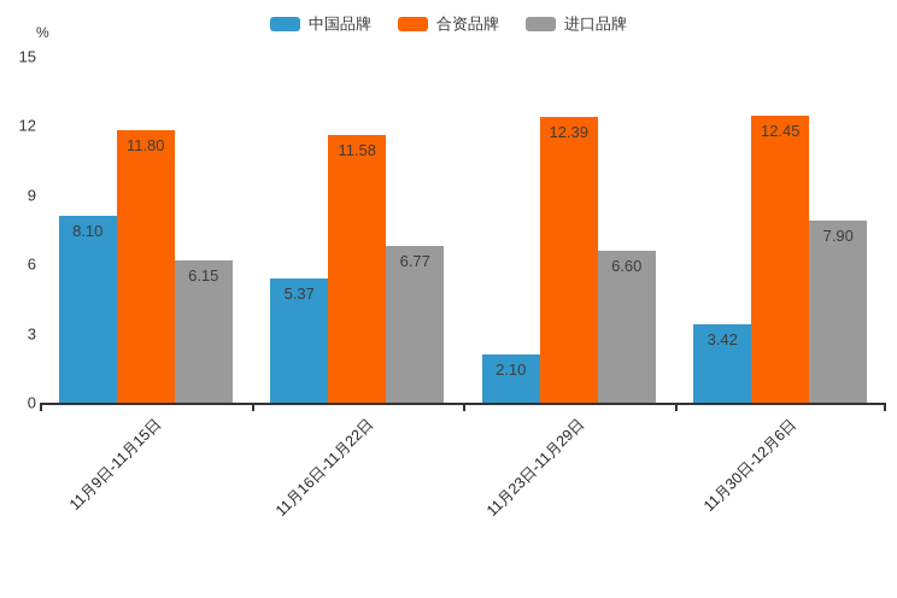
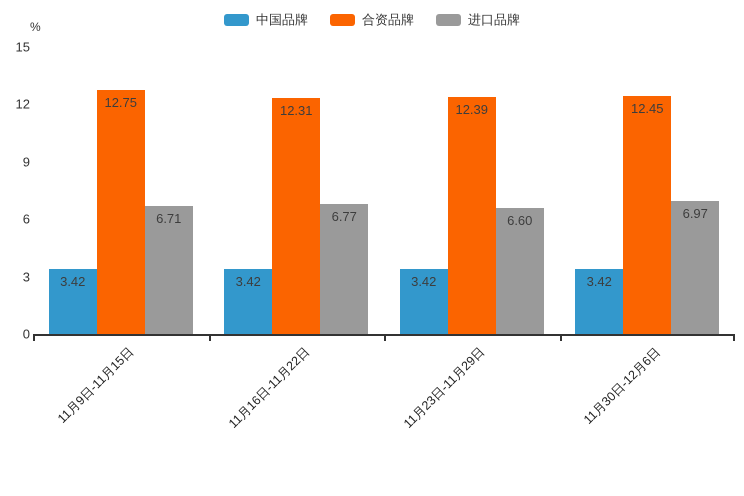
中国品牌/11月9日-11月15日: 8.10 -> 3.42
合资品牌/11月9日-11月15日: 11.80 -> 12.75
进口品牌/11月9日-11月15日: 6.15 -> 6.71
中国品牌/11月16日-11月22日: 5.37 -> 3.42
合资品牌/11月16日-11月22日: 11.58 -> 12.31
中国品牌/11月23日-11月29日: 2.10 -> 3.42
进口品牌/11月30日-12月6日: 7.90 -> 6.97
